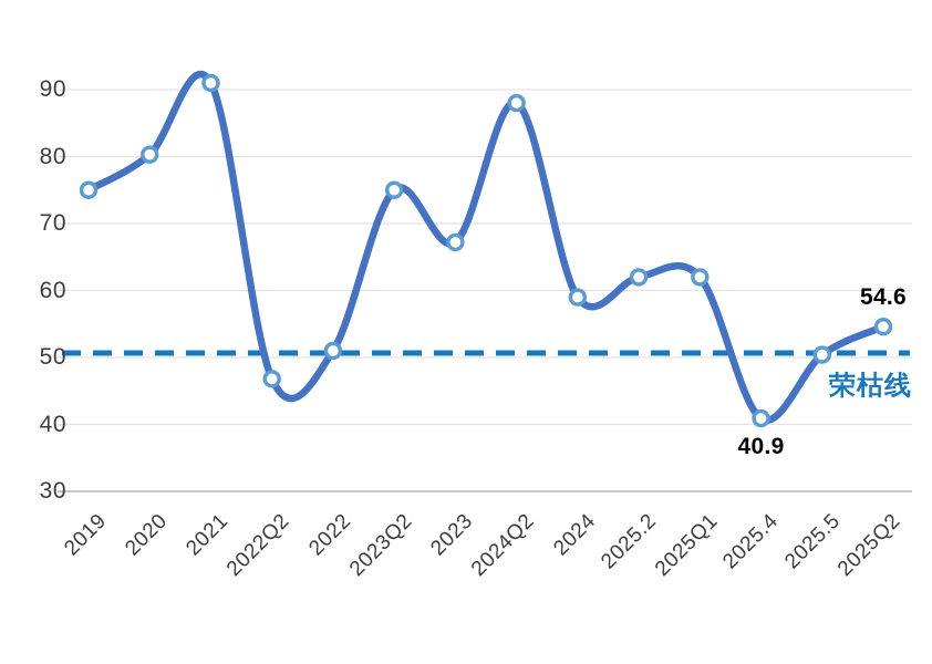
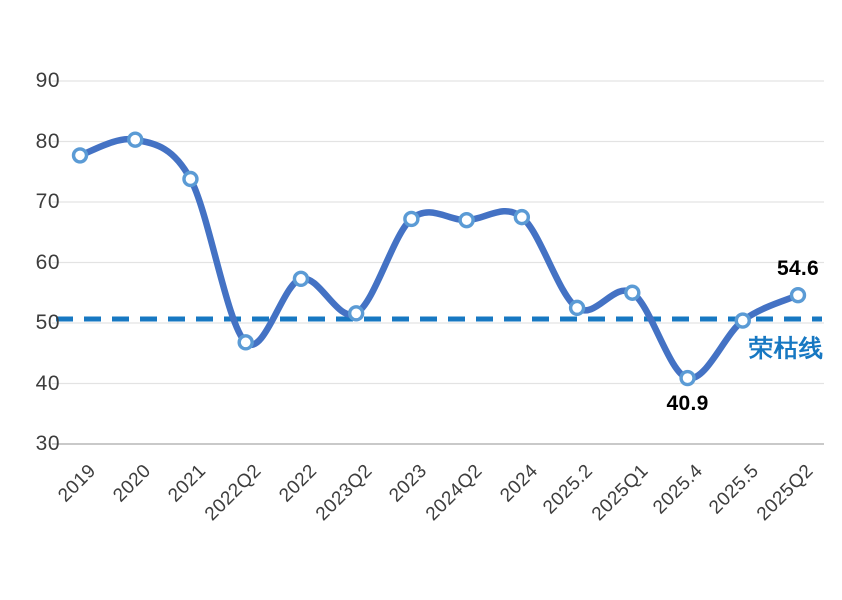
2019: 75 -> 78
2021: 91 -> 74
2022: 51 -> 57
2023Q2: 75 -> 52
2024Q2: 88 -> 67
2024: 59 -> 68
2025.2: 62 -> 52
2025Q1: 62 -> 55
